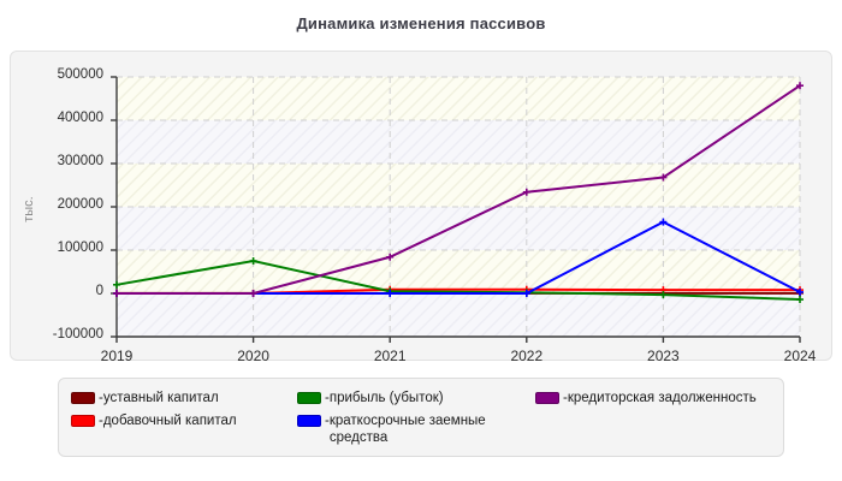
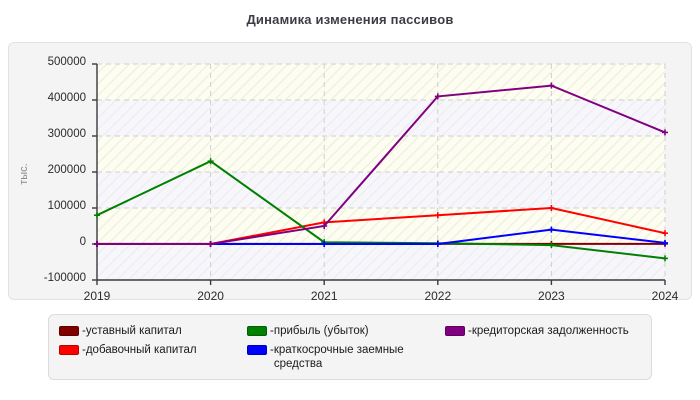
прибыль (убыток)/2019: 20000 -> 80000
прибыль (убыток)/2020: 80000 -> 230000
добавочный капитал/2021: 10000 -> 60000
кредиторская задолженность/2021: 80000 -> 50000
добавочный капитал/2022: 10000 -> 80000
кредиторская задолженность/2022: 230000 -> 410000
добавочный капитал/2023: 10000 -> 100000
краткосрочные заемные средства/2023: 160000 -> 40000
кредиторская задолженность/2023: 270000 -> 440000
добавочный капитал/2024: 10000 -> 30000
прибыль (убыток)/2024: -10000 -> -40000
кредиторская задолженность/2024: 480000 -> 310000
